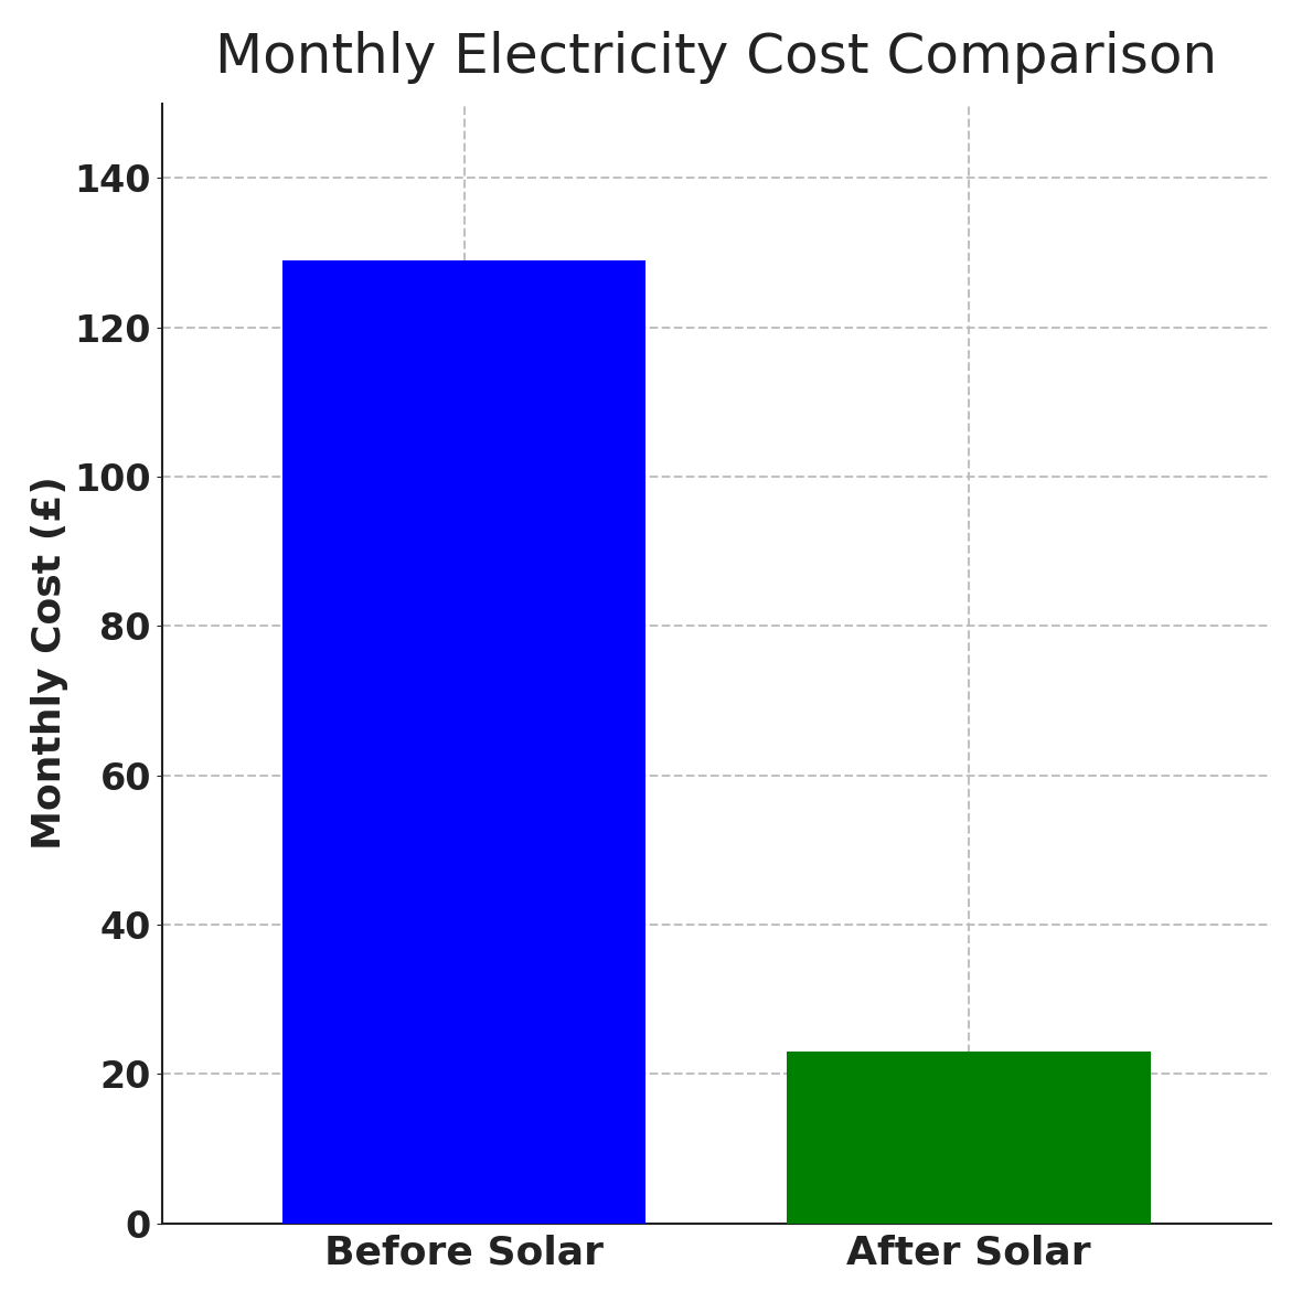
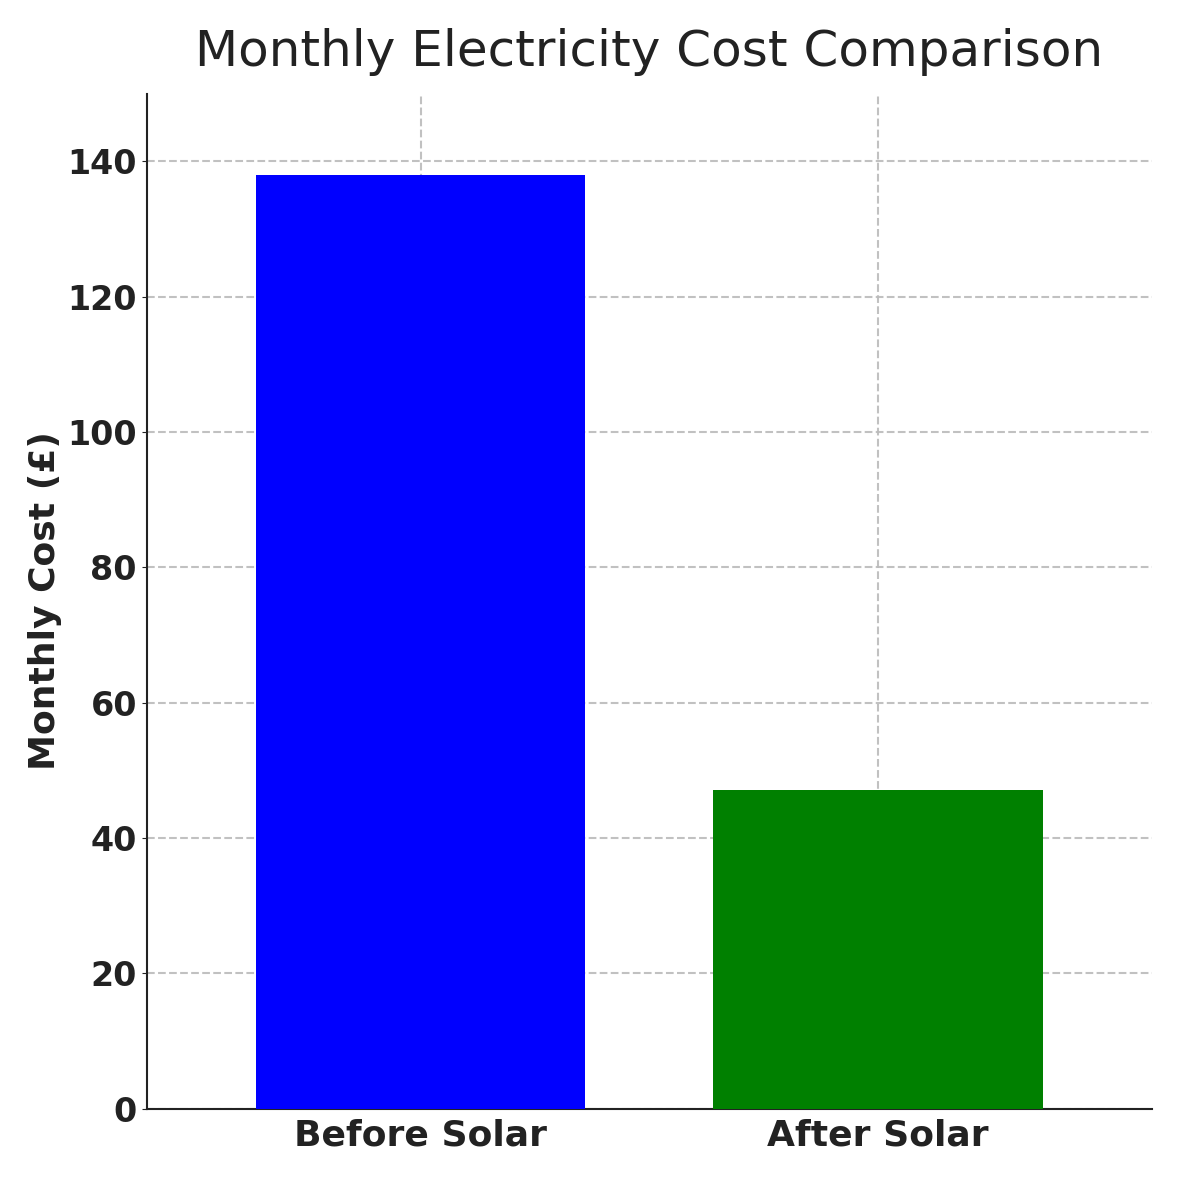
Before Solar: 129 -> 138
After Solar: 23 -> 47
